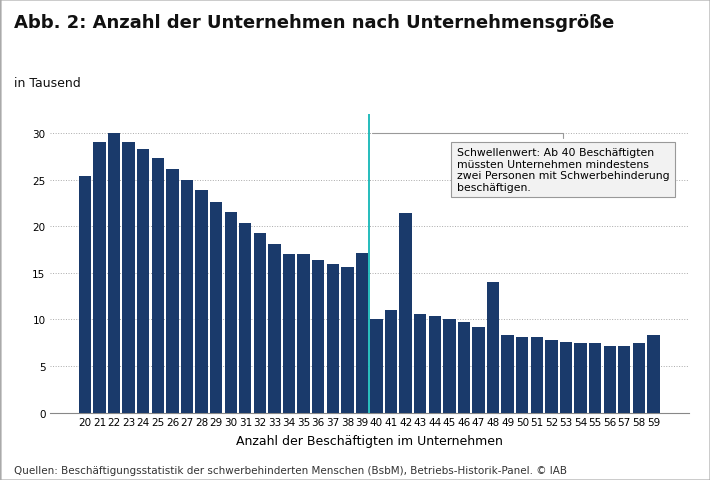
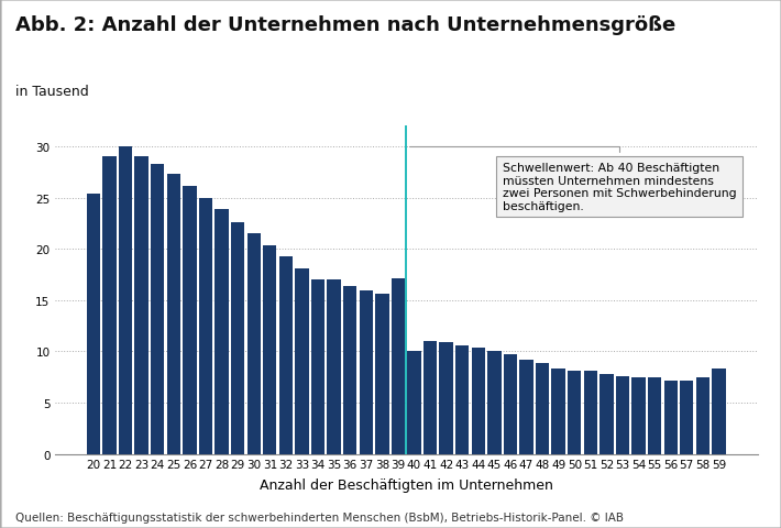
42: 21.4 -> 10.9
48: 14.0 -> 8.9
